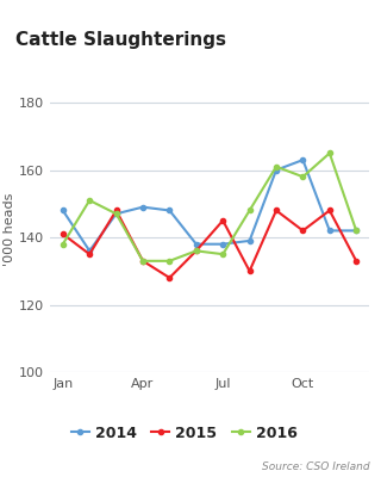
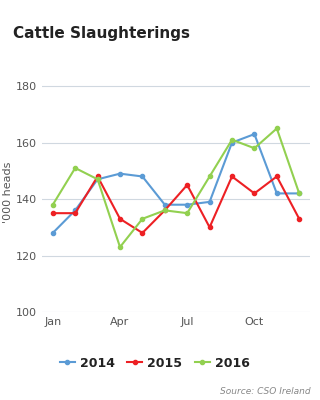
2014/Jan: 148 -> 128
2015/Jan: 141 -> 135
2016/Apr: 133 -> 123
